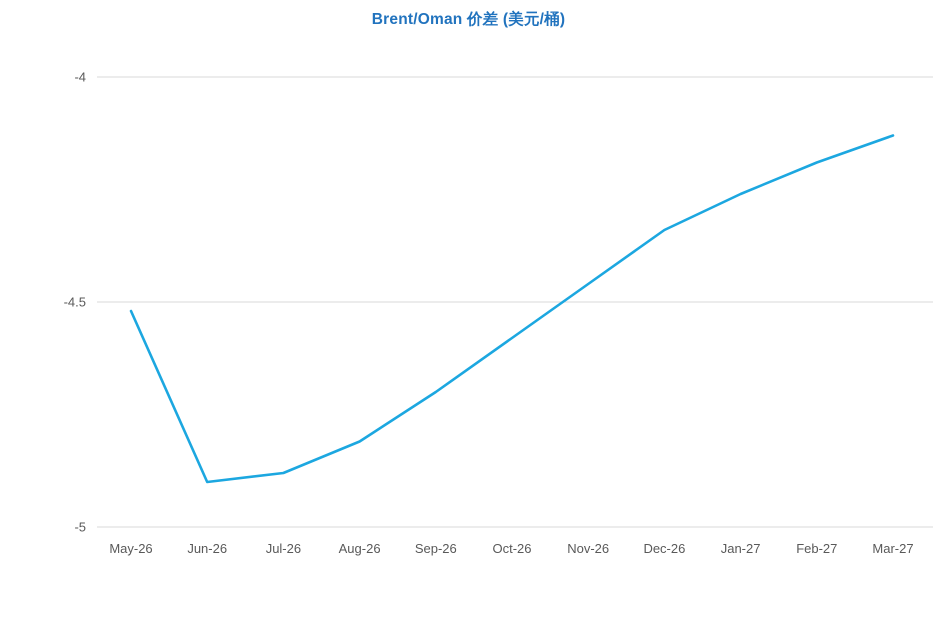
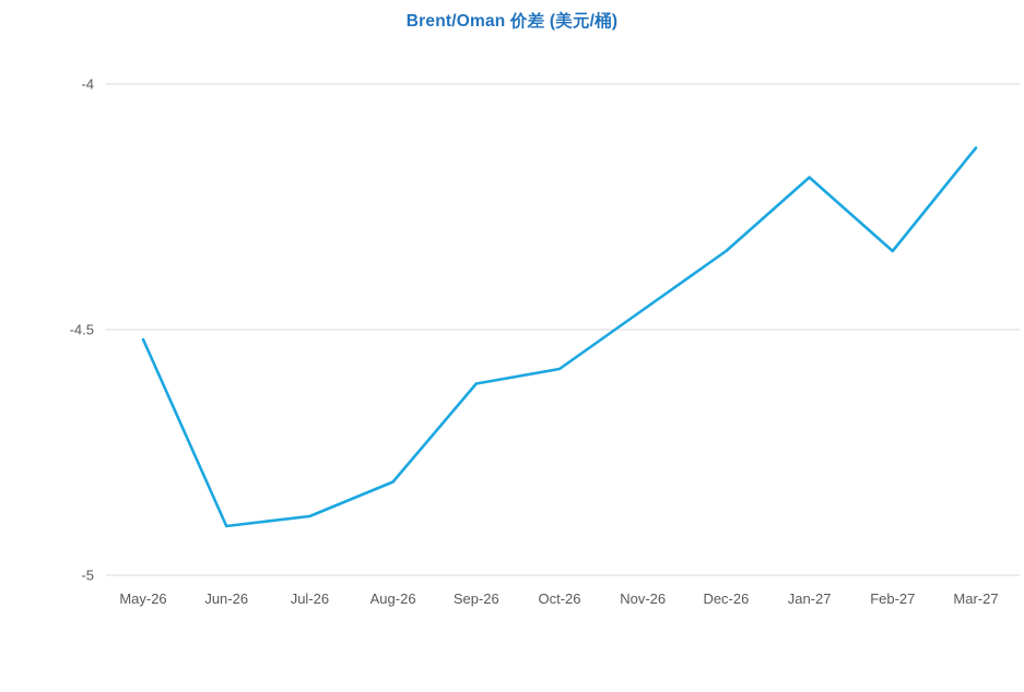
Sep-26: -4.70 -> -4.61
Jan-27: -4.26 -> -4.19
Feb-27: -4.19 -> -4.34
